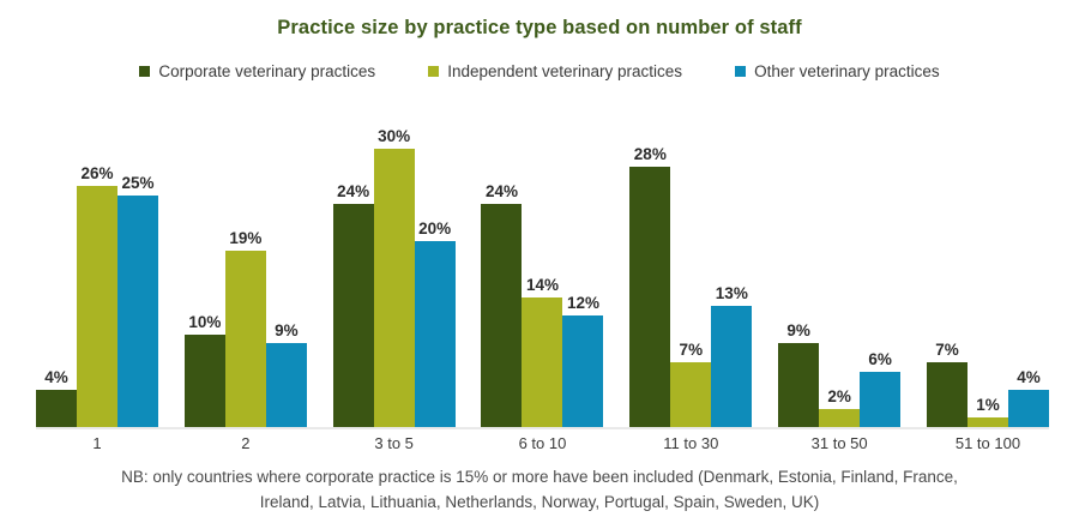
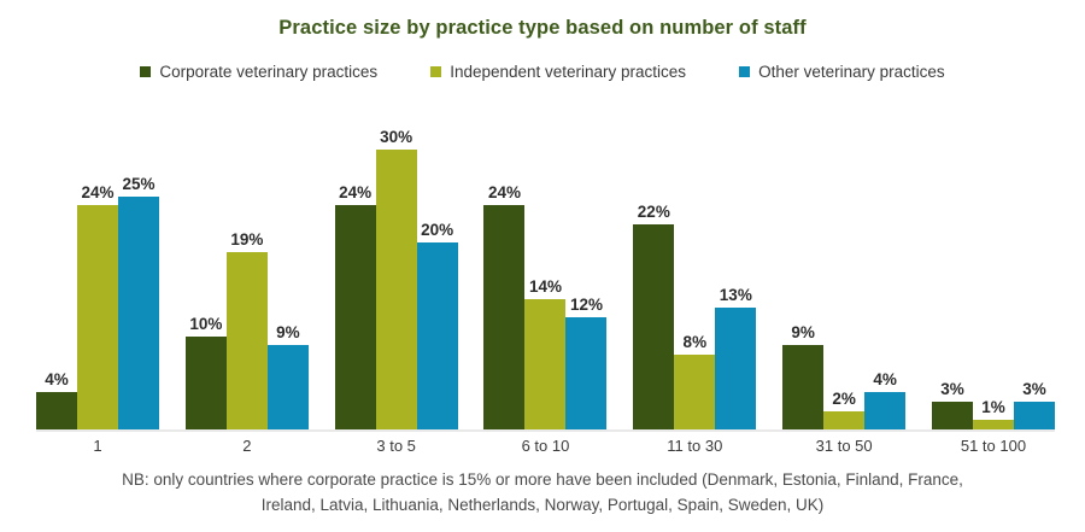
Independent veterinary practices/1: 26% -> 24%
Corporate veterinary practices/11 to 30: 28% -> 22%
Independent veterinary practices/11 to 30: 7% -> 8%
Other veterinary practices/31 to 50: 6% -> 4%
Corporate veterinary practices/51 to 100: 7% -> 3%
Other veterinary practices/51 to 100: 4% -> 3%
